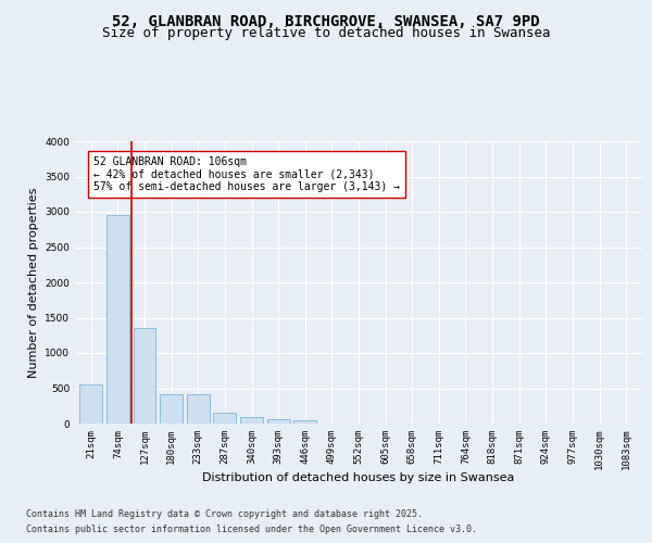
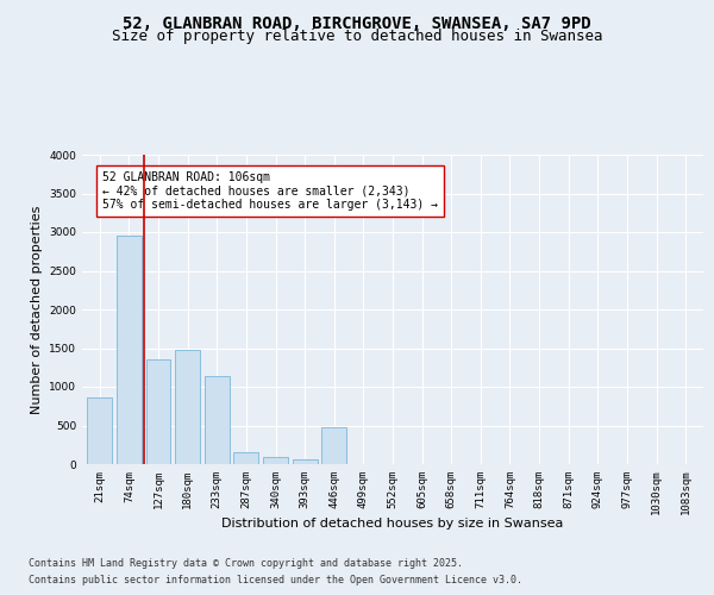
21sqm: 560 -> 860
180sqm: 420 -> 1480
233sqm: 420 -> 1140
446sqm: 40 -> 480
